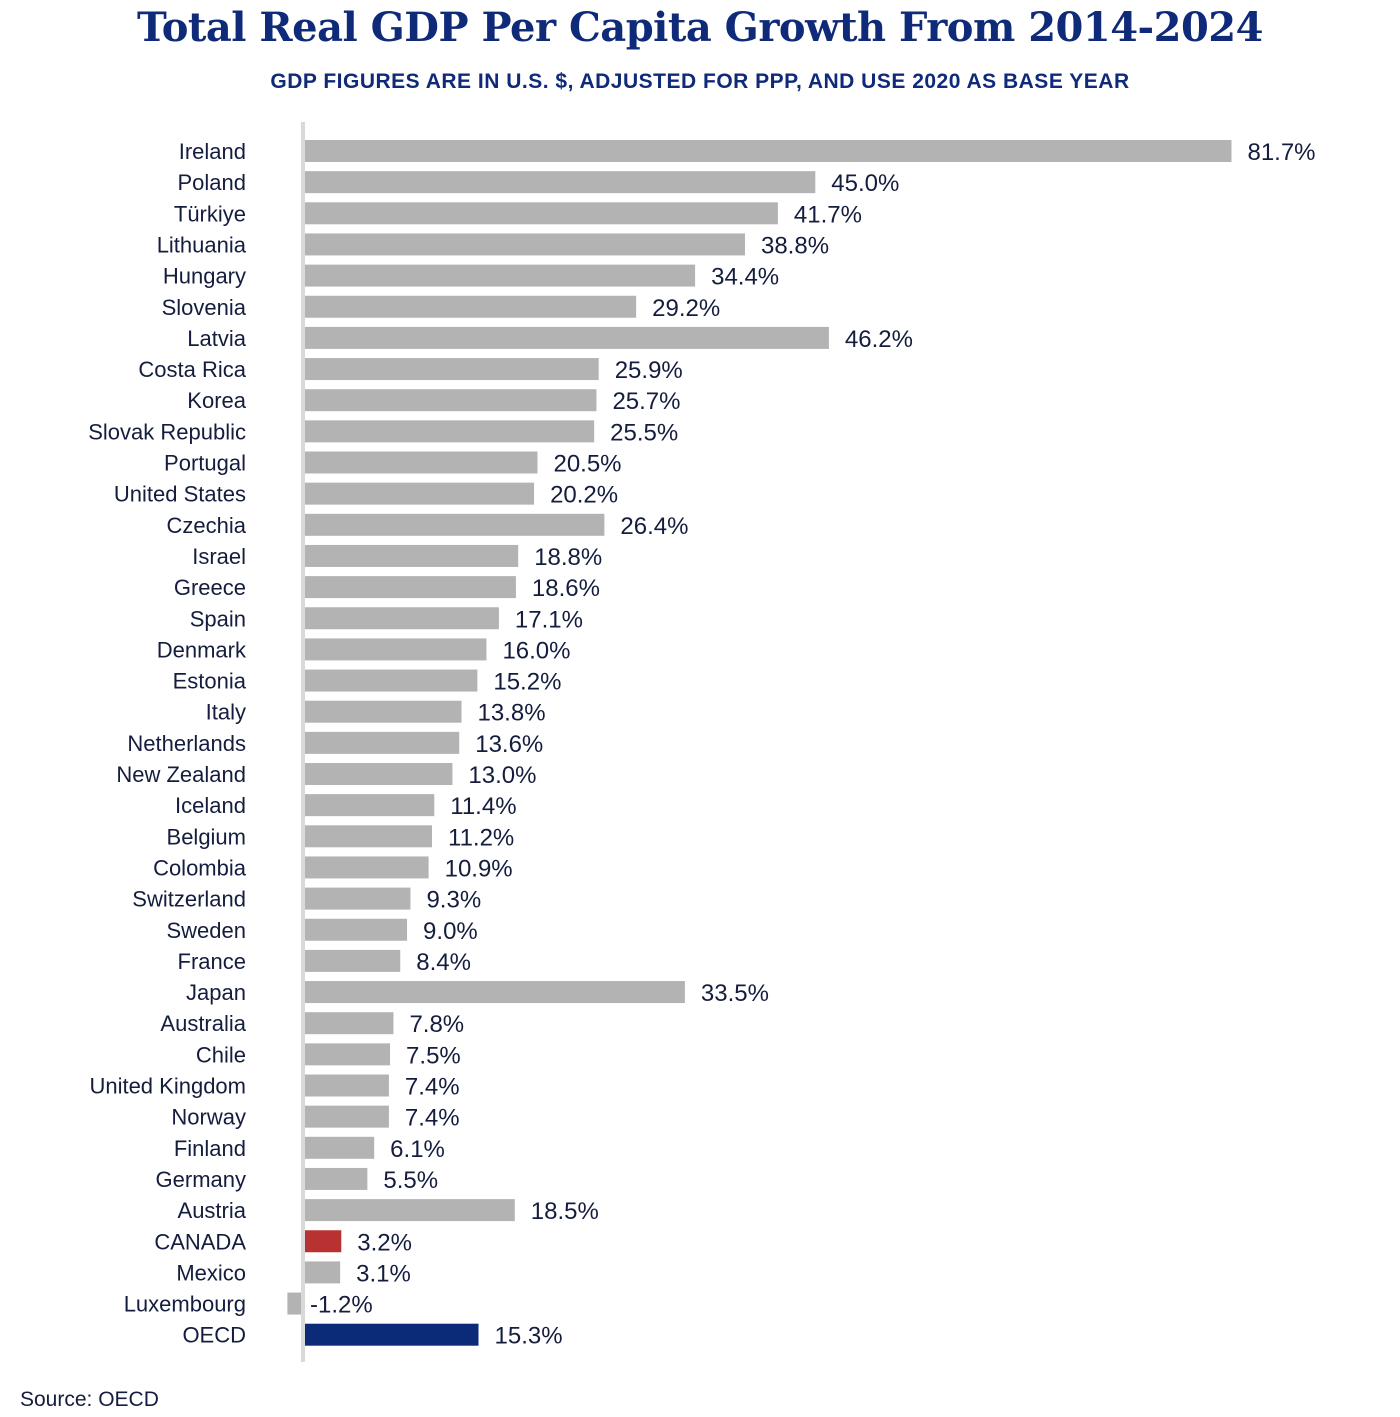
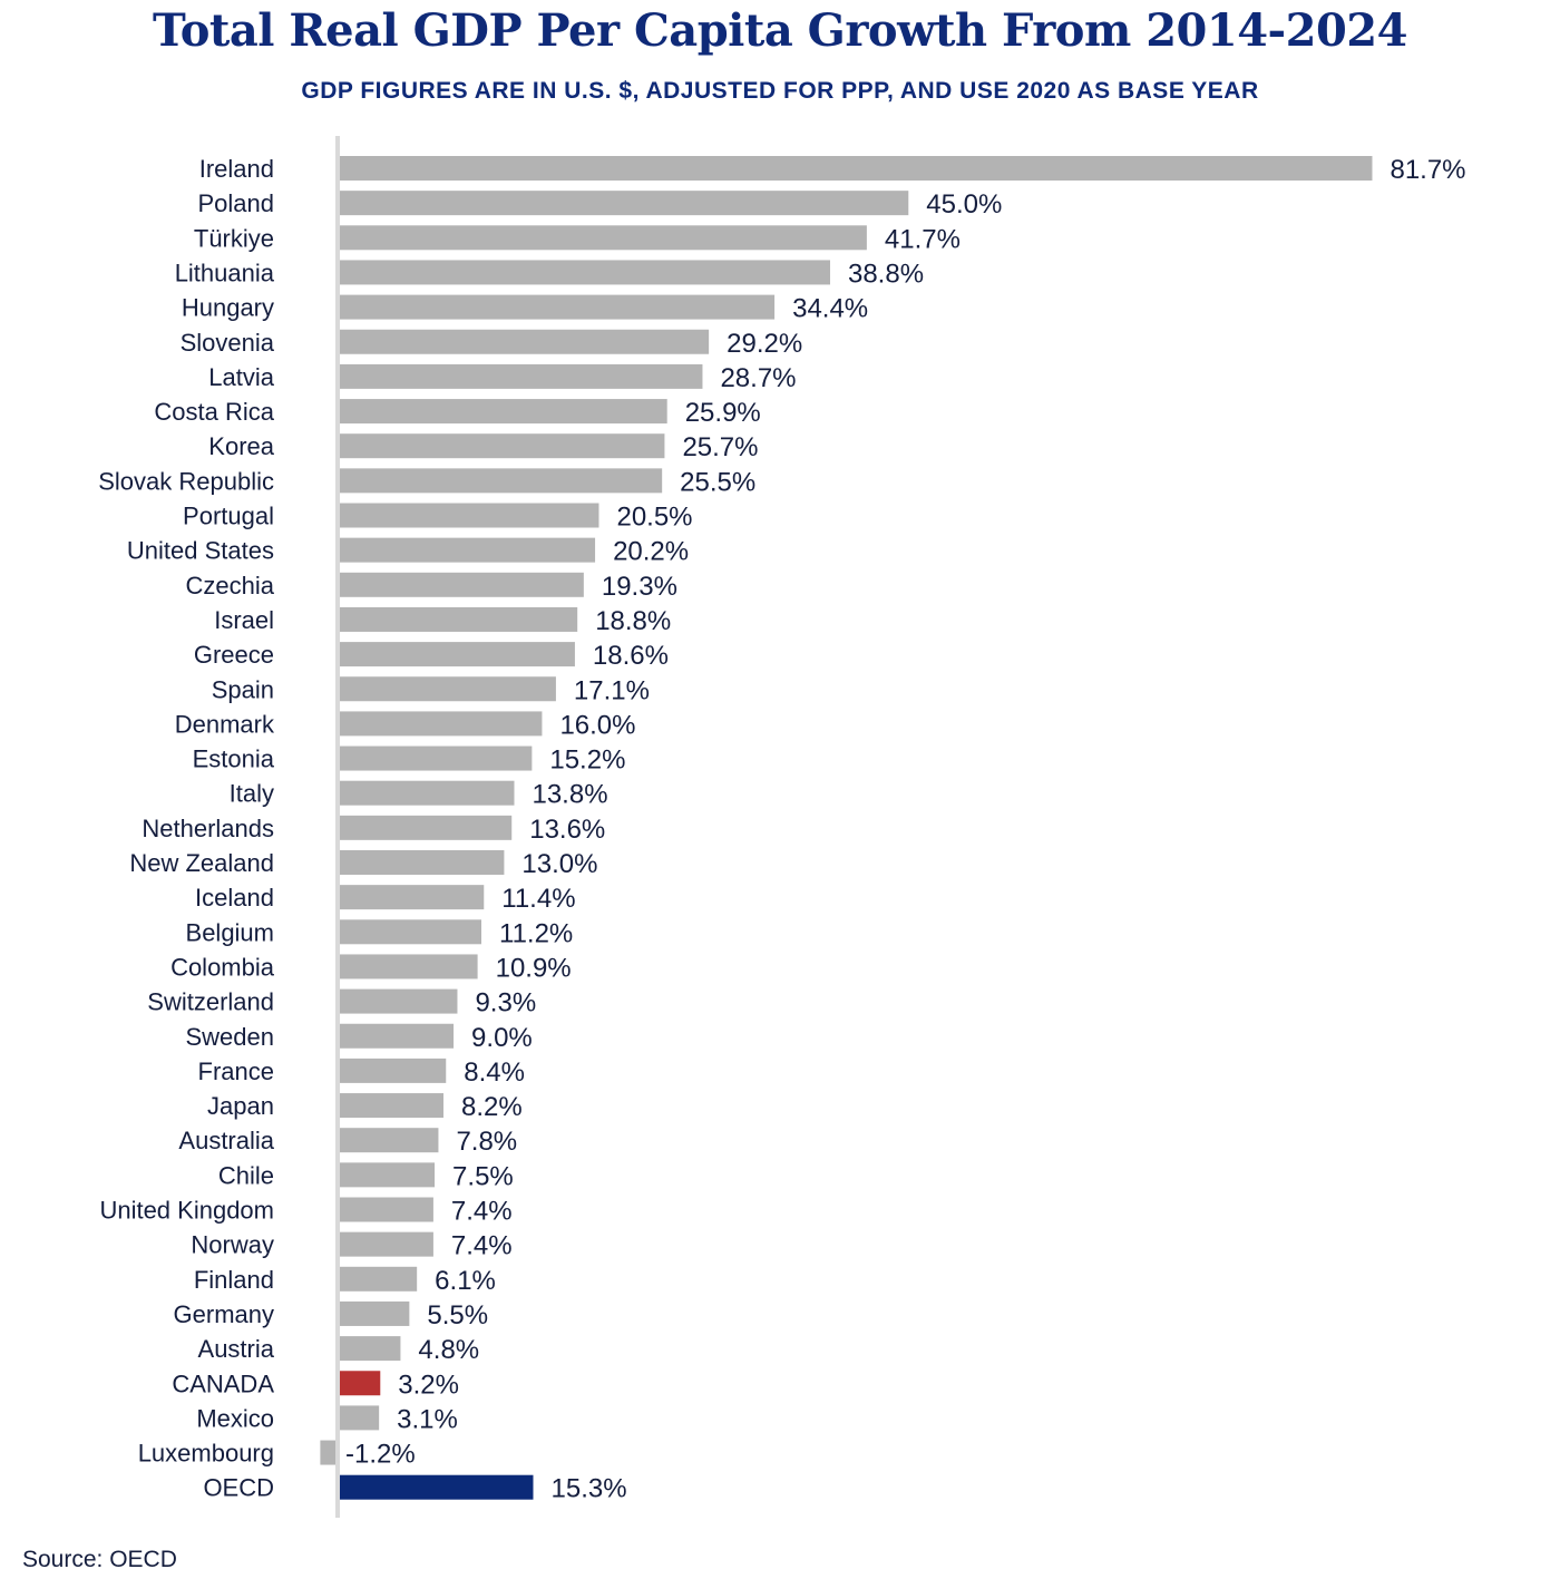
Latvia: 46.2% -> 28.7%
Czechia: 26.4% -> 19.3%
Japan: 33.5% -> 8.2%
Austria: 18.5% -> 4.8%
